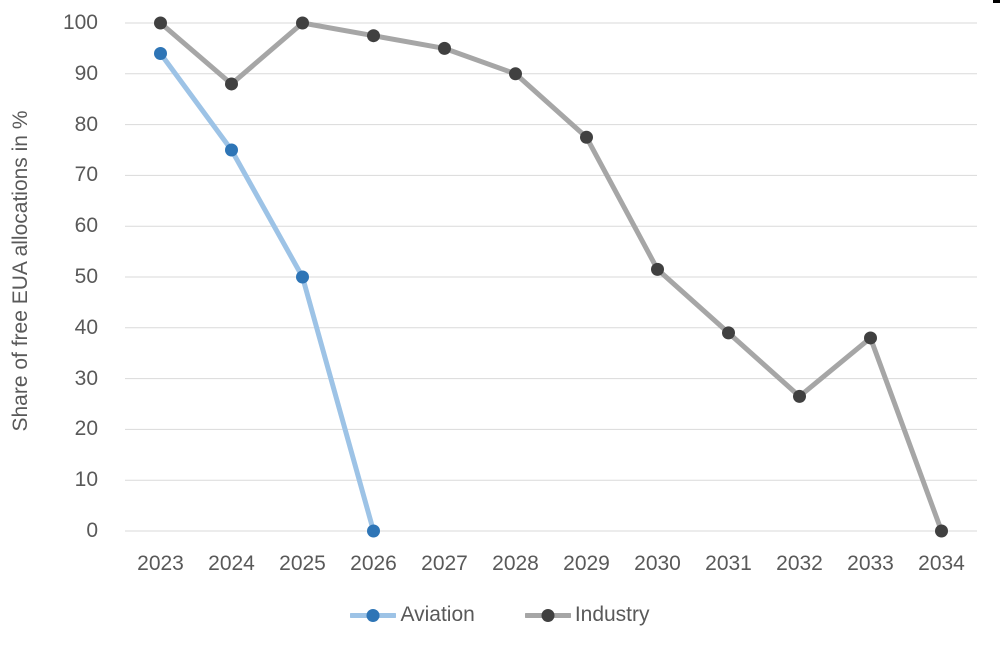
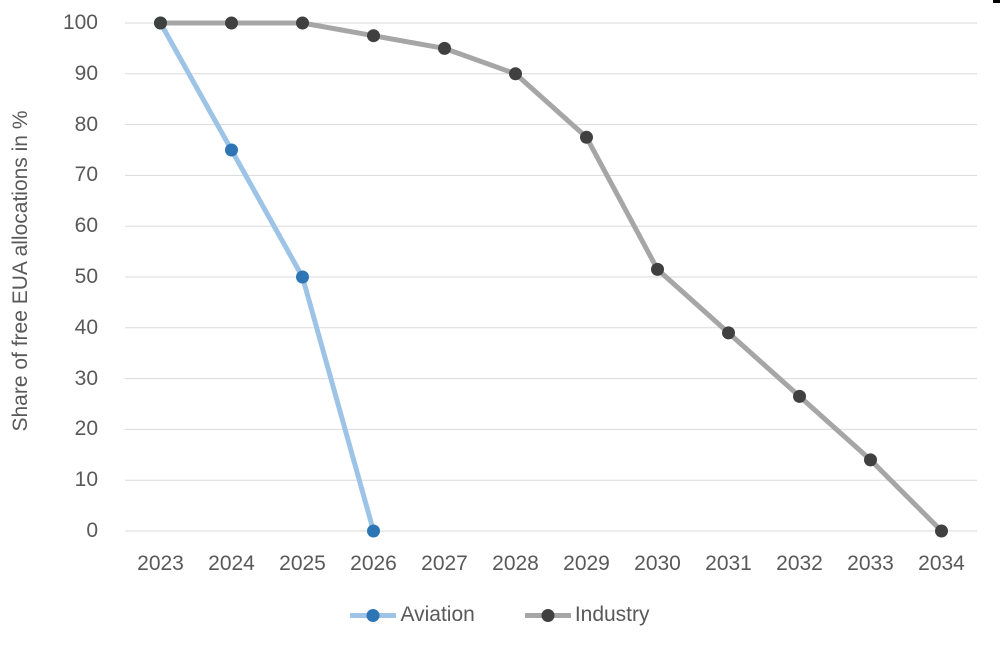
Aviation/2023: 94 -> 100
Industry/2024: 88 -> 100
Industry/2033: 38 -> 14
